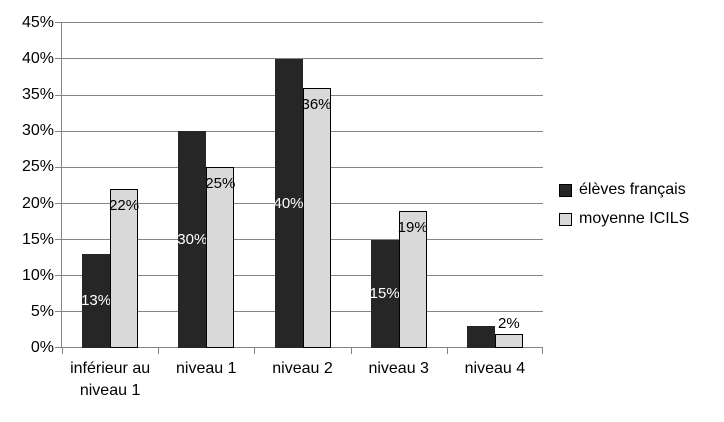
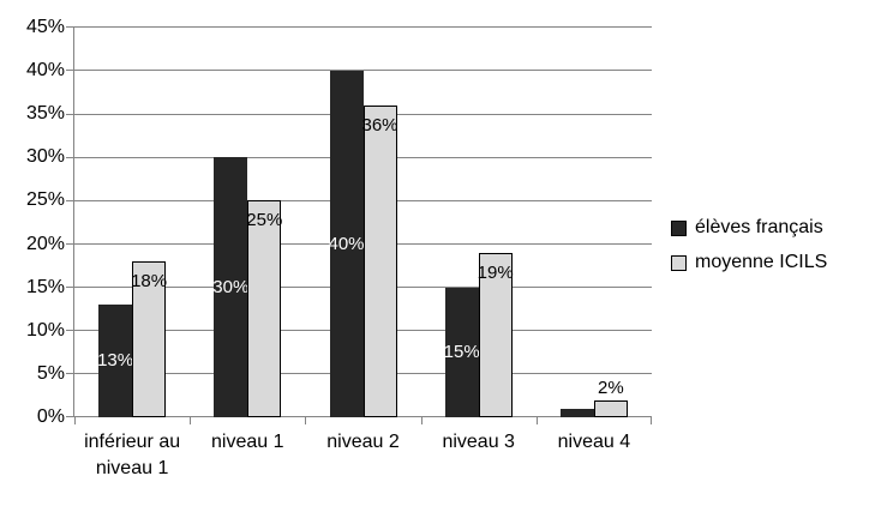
moyenne ICILS/inférieur au niveau 1: 22% -> 18%
élèves français/niveau 4: 3% -> 1%
